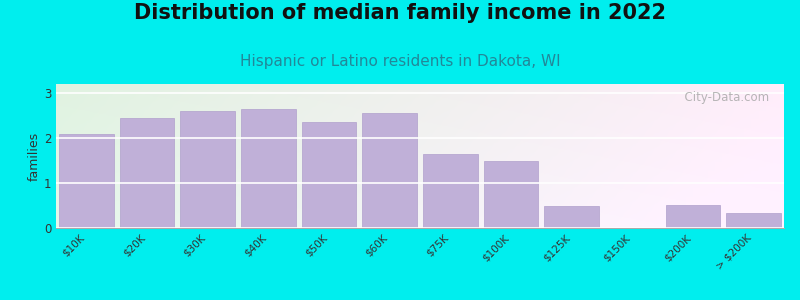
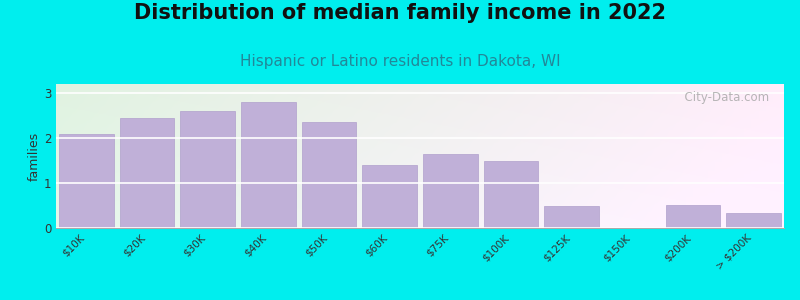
$40K: 2.65 -> 2.80
$60K: 2.55 -> 1.40
